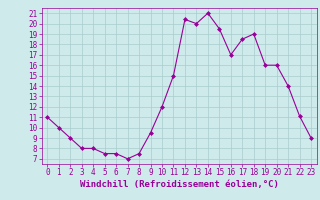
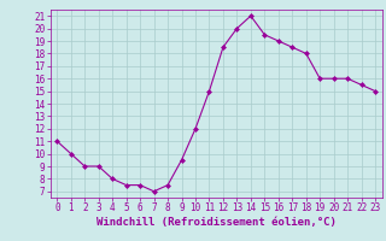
3: 8.0 -> 9.0
12: 20.4 -> 18.5
16: 17.0 -> 19.0
18: 19.0 -> 18.0
21: 14.0 -> 16.0
22: 11.1 -> 15.5
23: 9.0 -> 15.0
